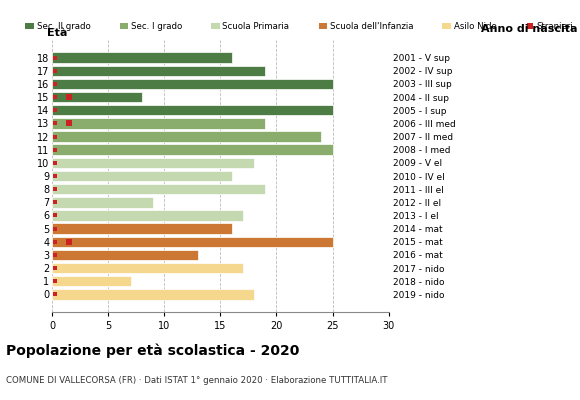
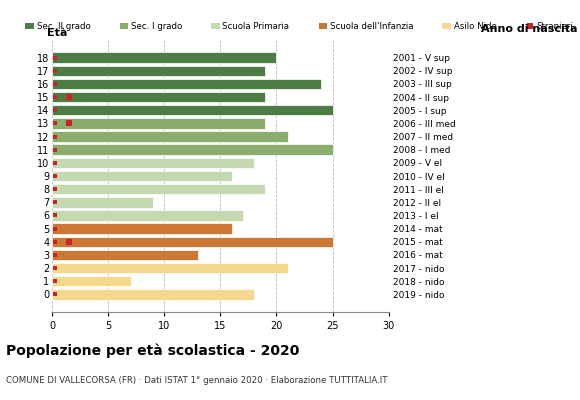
18: 16 -> 20
16: 25 -> 24
15: 8 -> 19
12: 24 -> 21
2: 17 -> 21
